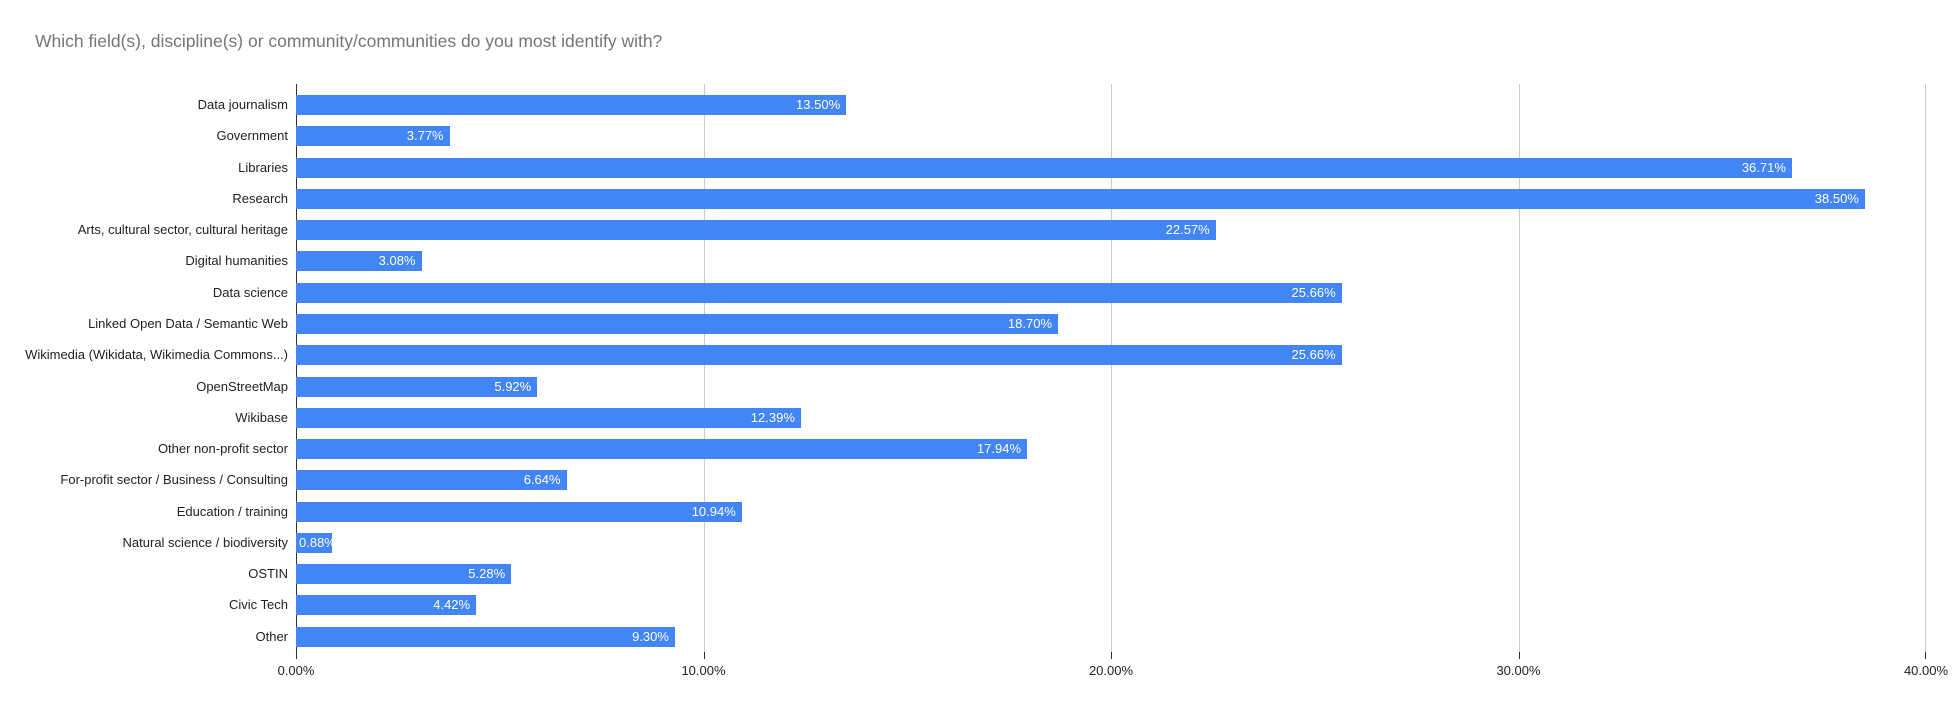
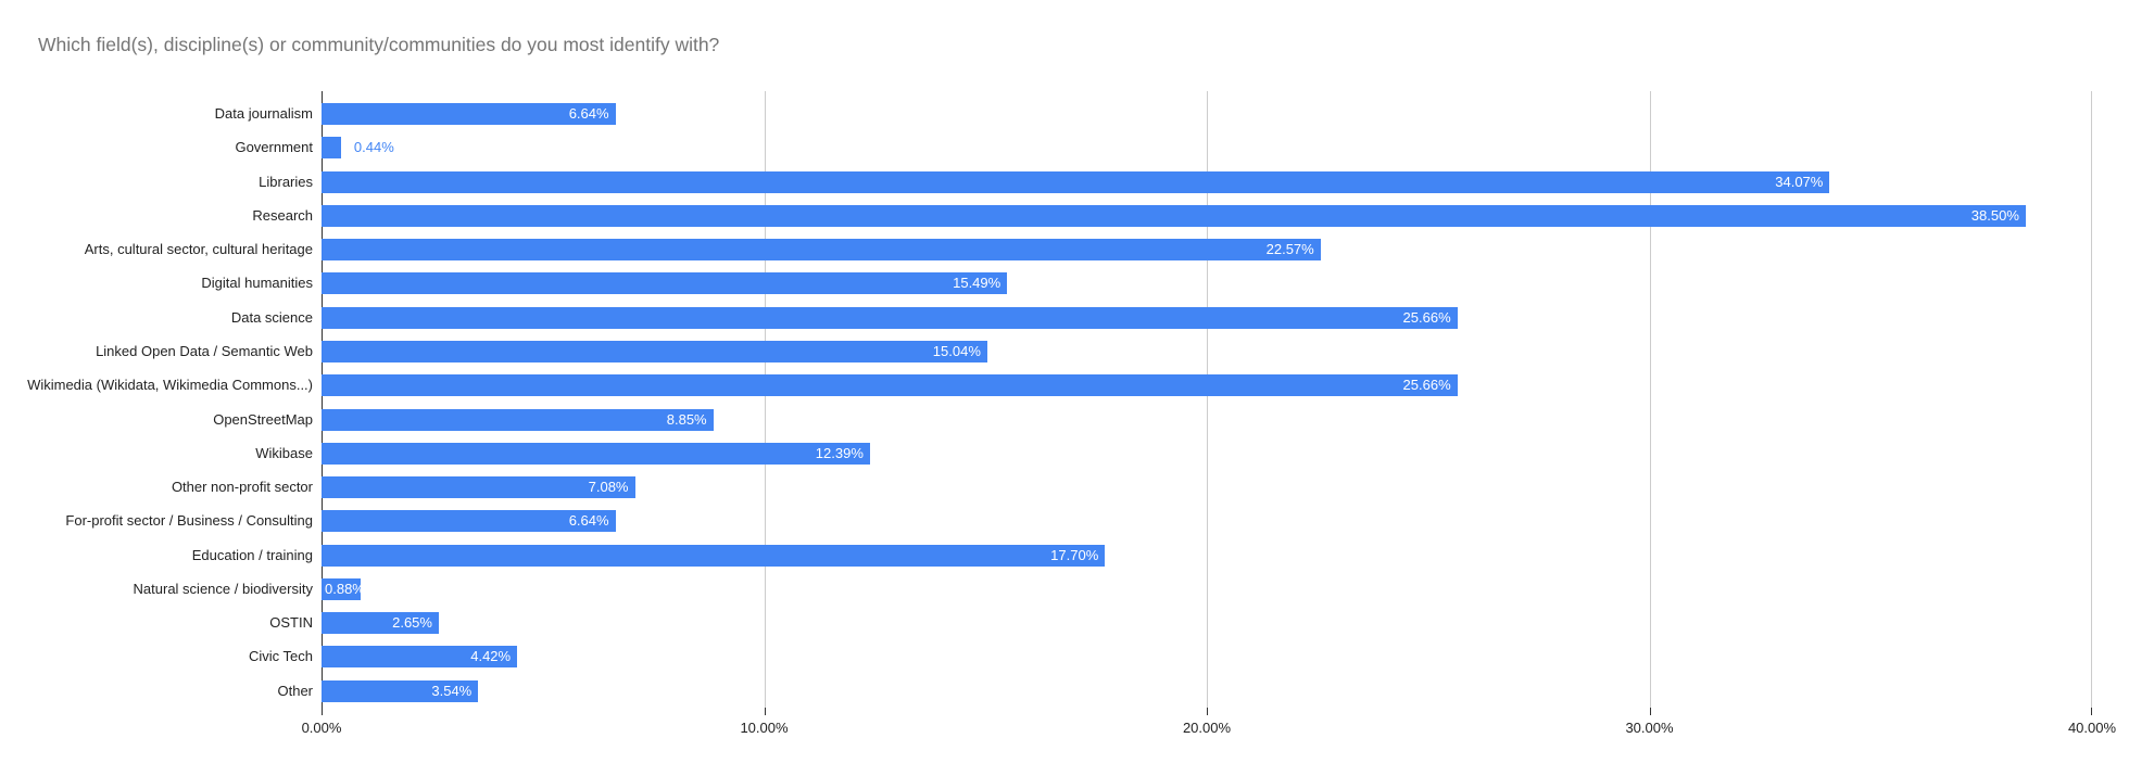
Data journalism: 13.50% -> 6.64%
Government: 3.77% -> 0.44%
Libraries: 36.71% -> 34.07%
Digital humanities: 3.08% -> 15.49%
Linked Open Data / Semantic Web: 18.70% -> 15.04%
OpenStreetMap: 5.92% -> 8.85%
Other non-profit sector: 17.94% -> 7.08%
Education / training: 10.94% -> 17.70%
OSTIN: 5.28% -> 2.65%
Other: 9.30% -> 3.54%
